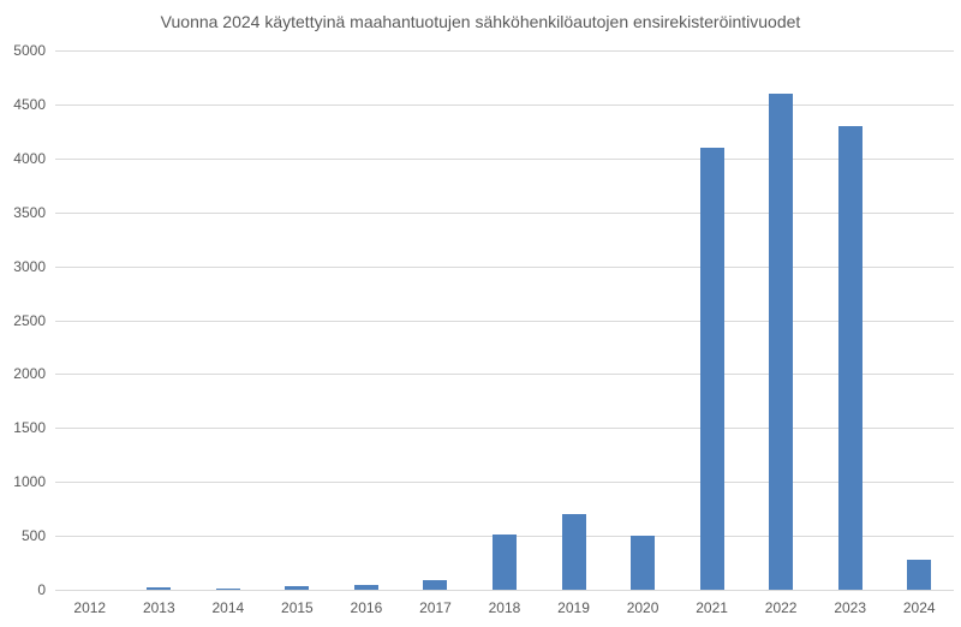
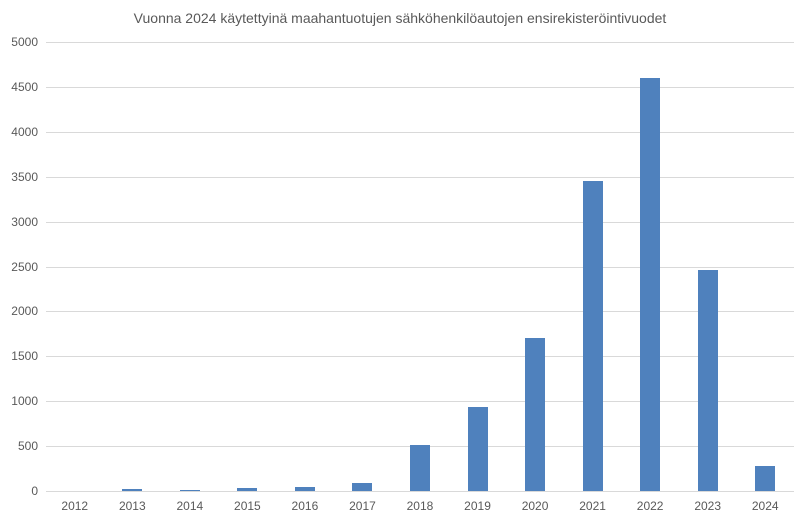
2019: 700 -> 900
2020: 500 -> 1700
2021: 4100 -> 3400
2023: 4300 -> 2500
